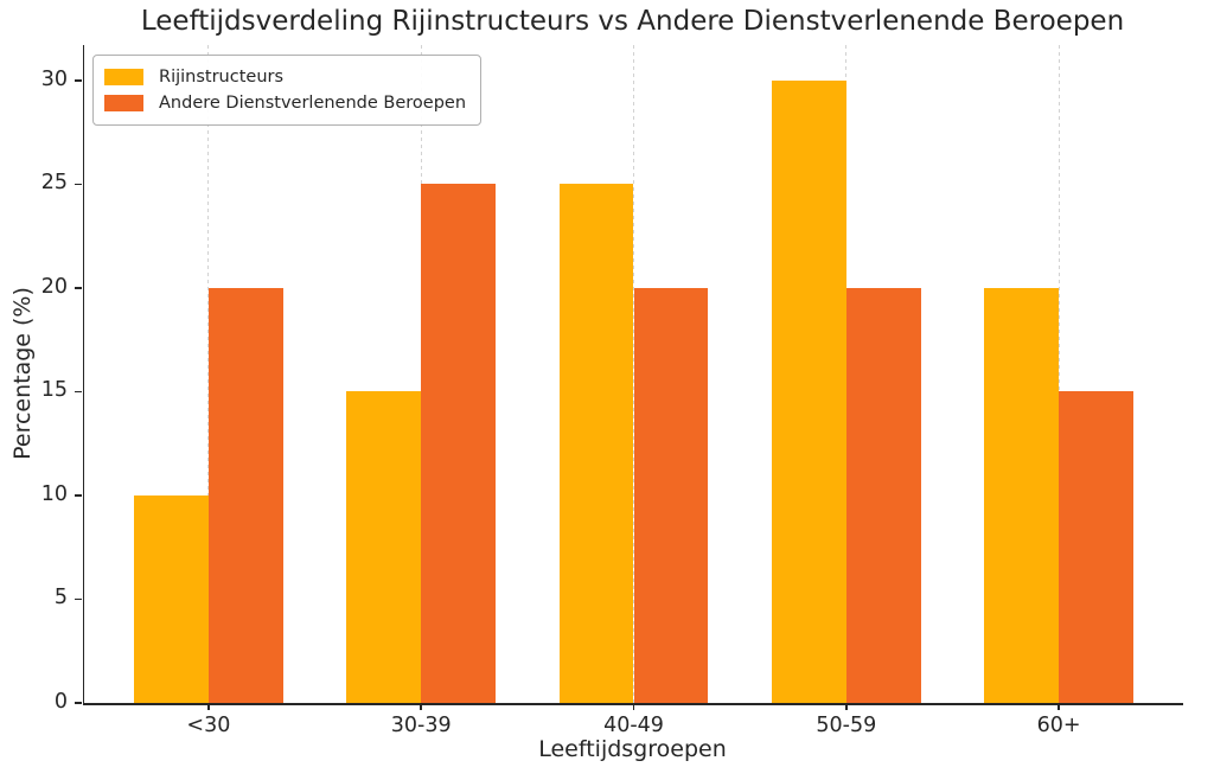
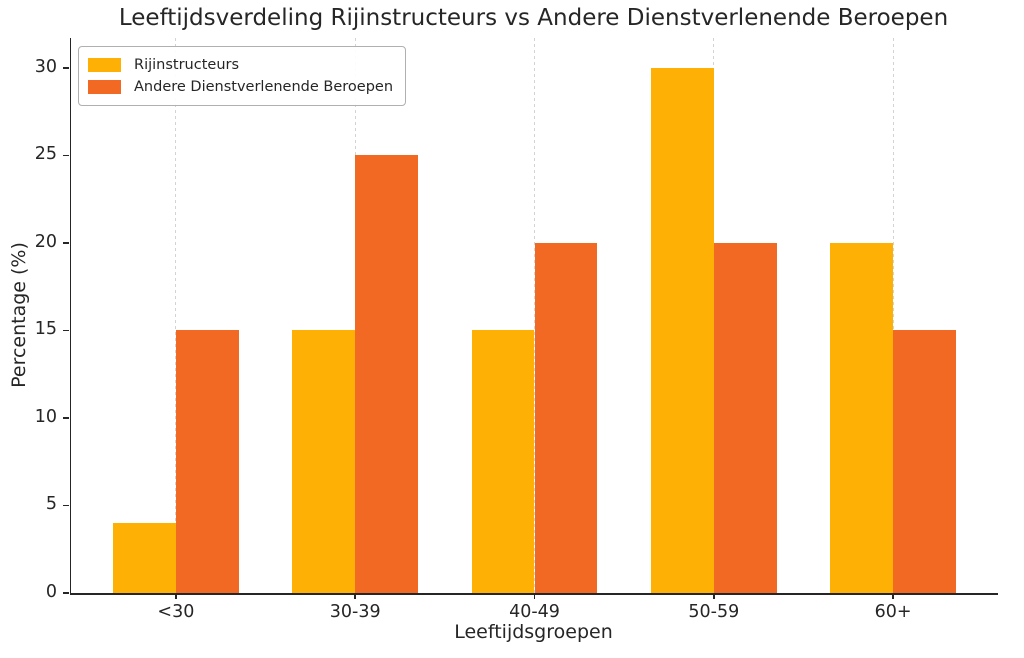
Rijinstructeurs/<30: 10 -> 4
Andere Dienstverlenende Beroepen/<30: 20 -> 15
Rijinstructeurs/40-49: 25 -> 15
